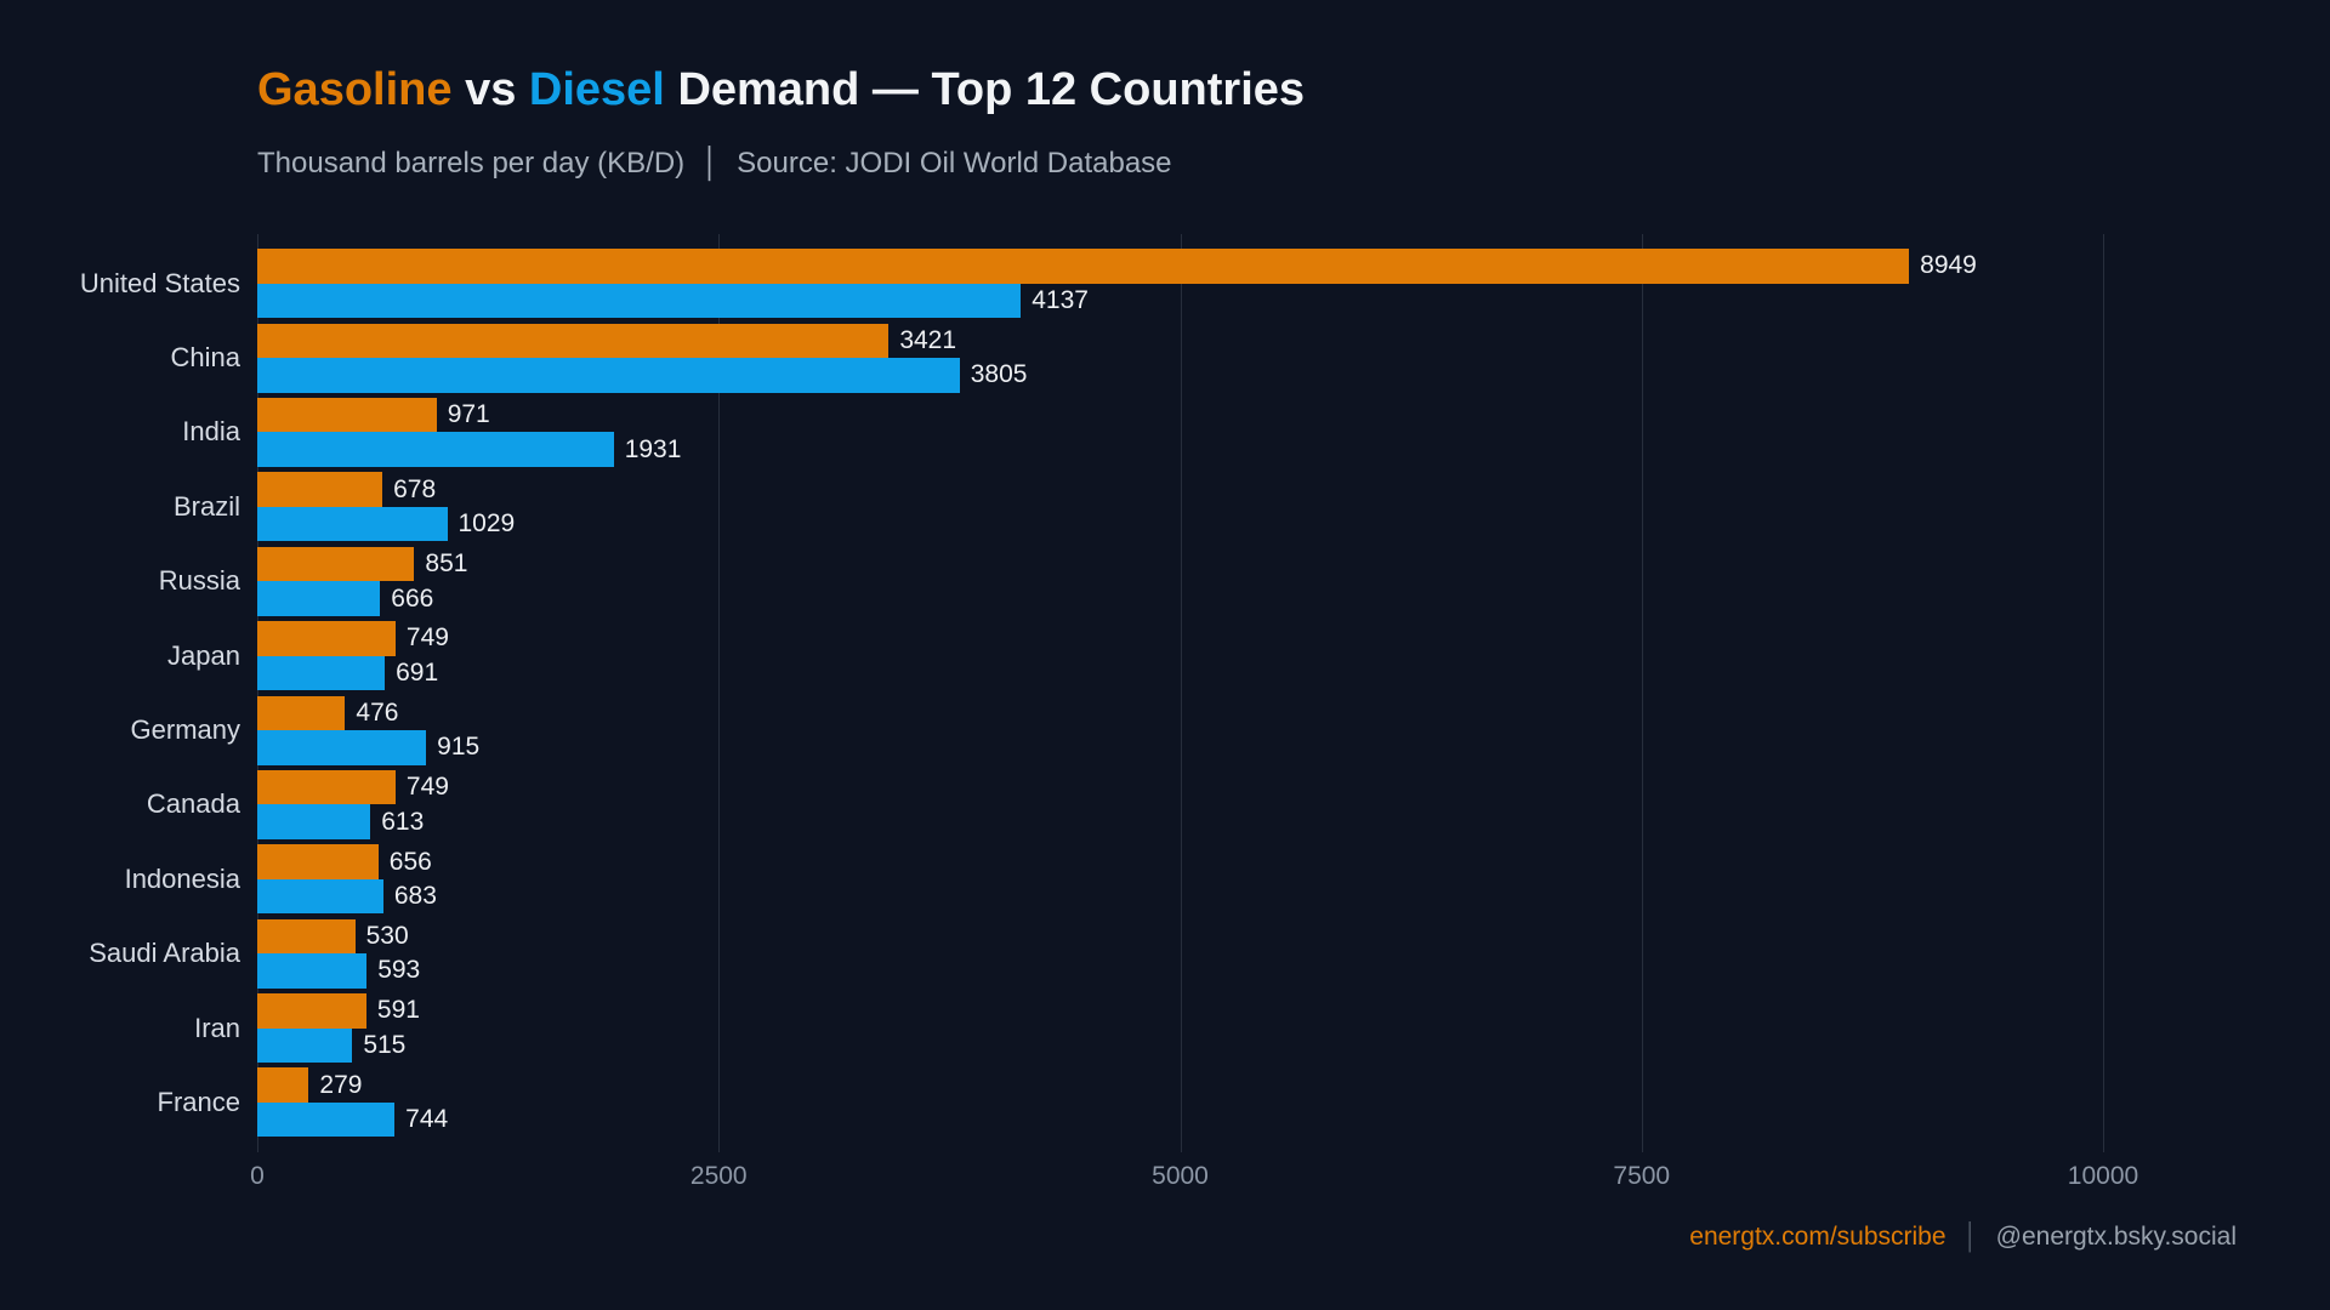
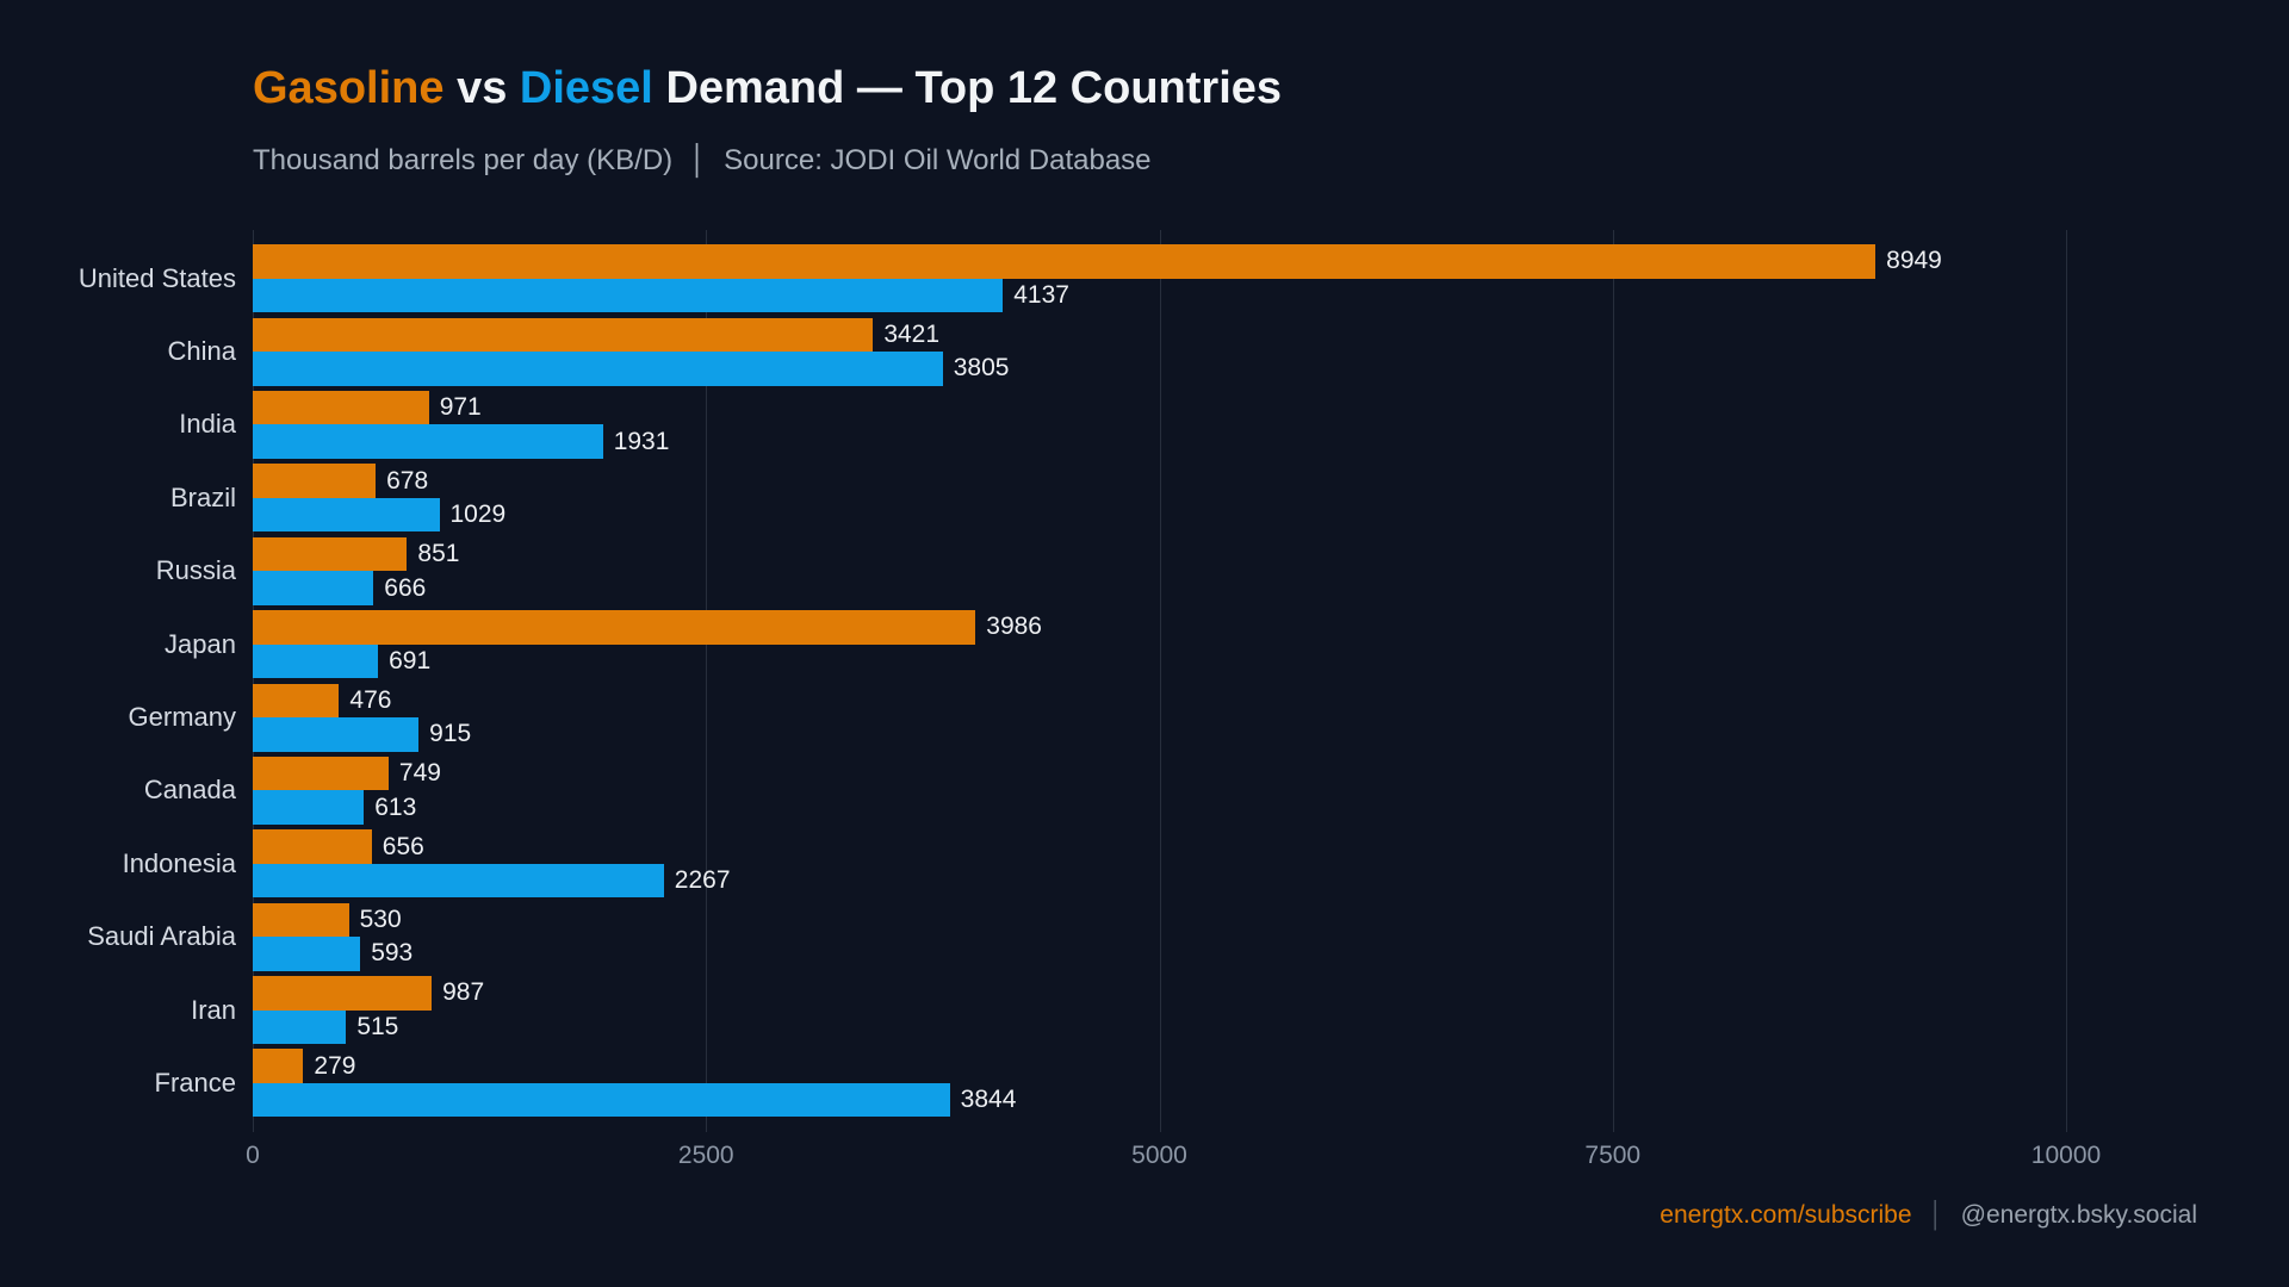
Gasoline/Japan: 749 -> 3986
Diesel/Indonesia: 683 -> 2267
Gasoline/Iran: 591 -> 987
Diesel/France: 744 -> 3844
